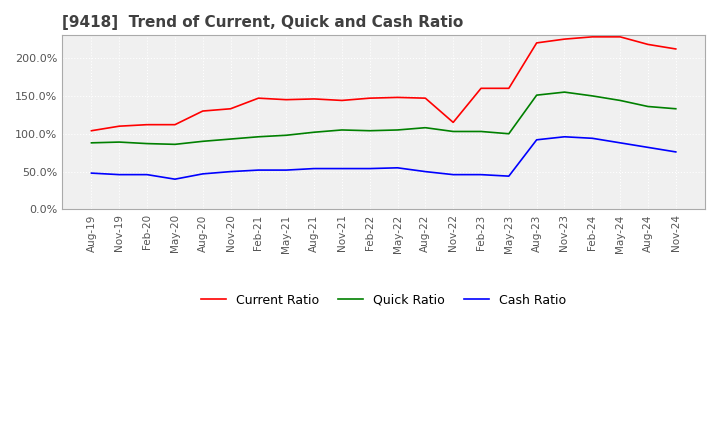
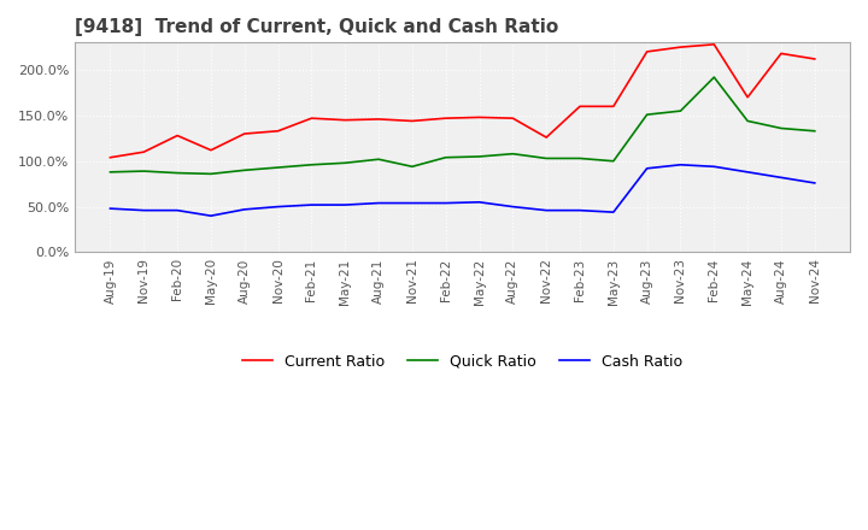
Current Ratio/Feb-20: 112% -> 128%
Quick Ratio/Nov-21: 105% -> 94%
Current Ratio/Nov-22: 115% -> 126%
Quick Ratio/Feb-24: 150% -> 192%
Current Ratio/May-24: 228% -> 170%
